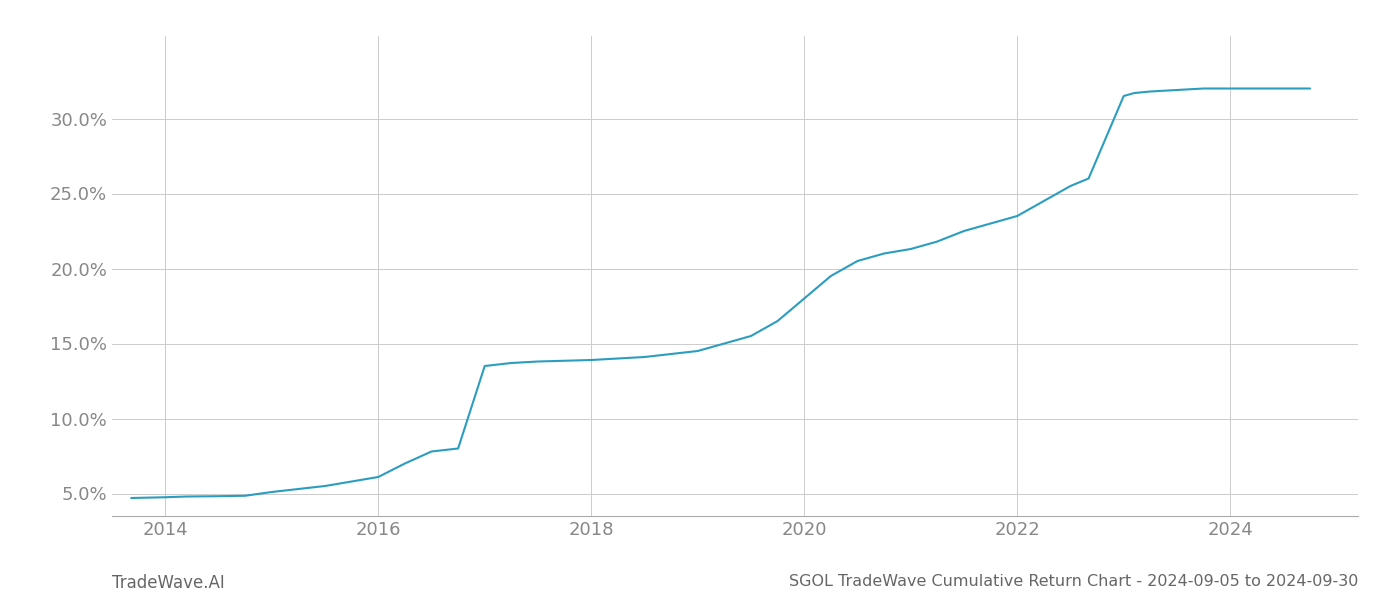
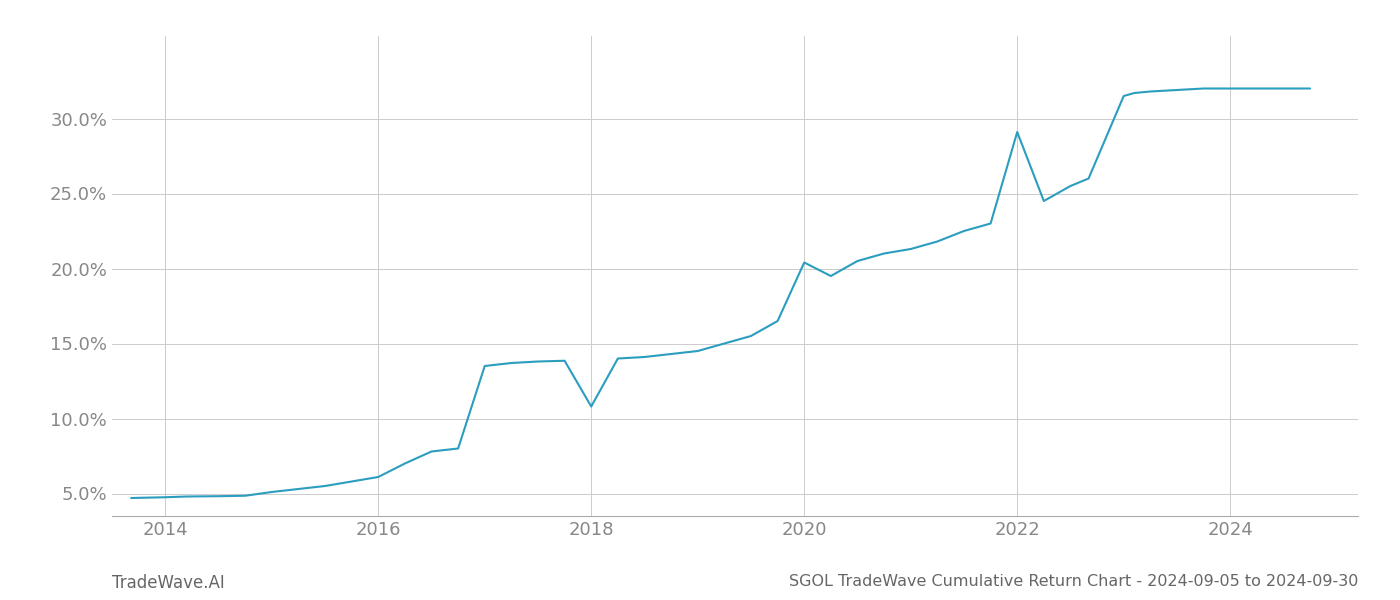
2018: 13.9% -> 10.8%
2020: 18.0% -> 20.4%
2022: 23.5% -> 29.1%
